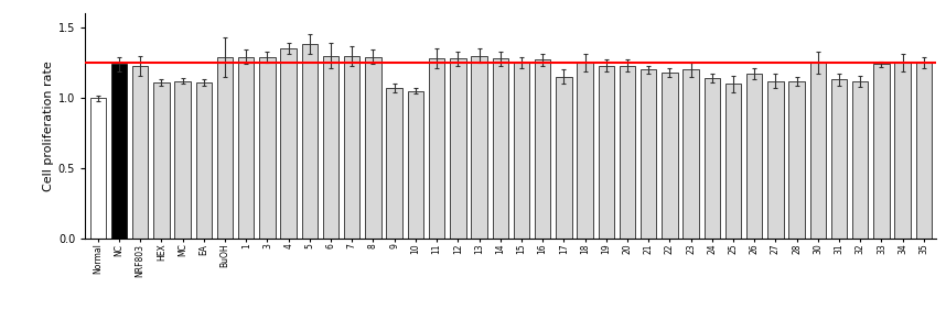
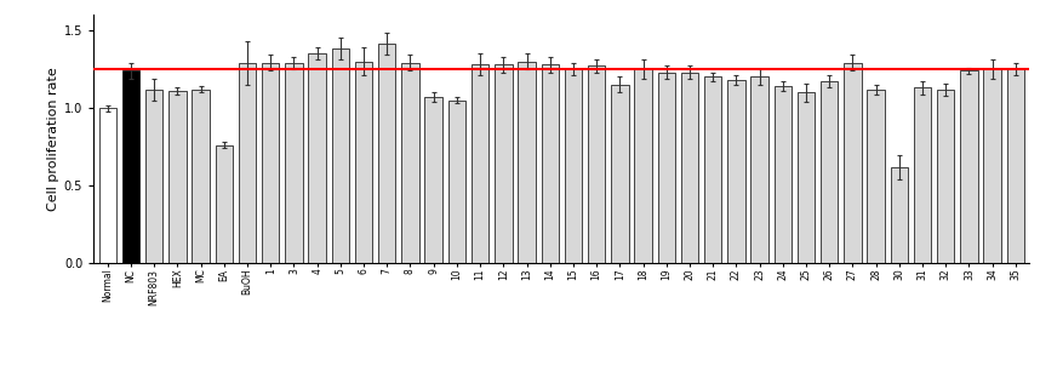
NRF803: 1.23 -> 1.12
EA: 1.11 -> 0.76
7: 1.30 -> 1.41
27: 1.12 -> 1.29
30: 1.25 -> 0.62
